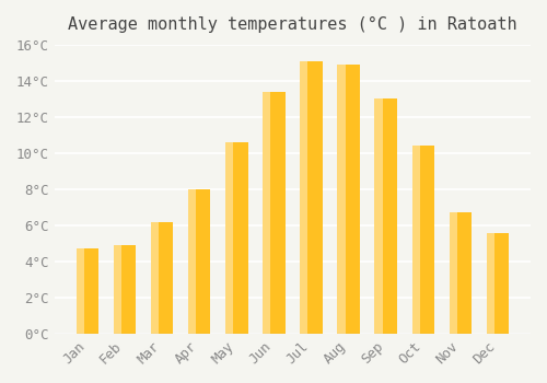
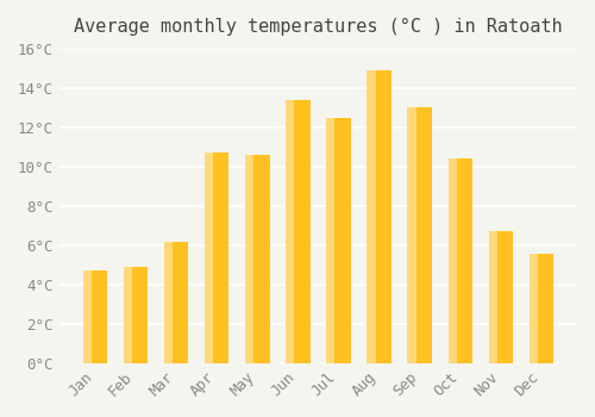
Apr: 8.0°C -> 10.7°C
Jul: 15.1°C -> 12.5°C
